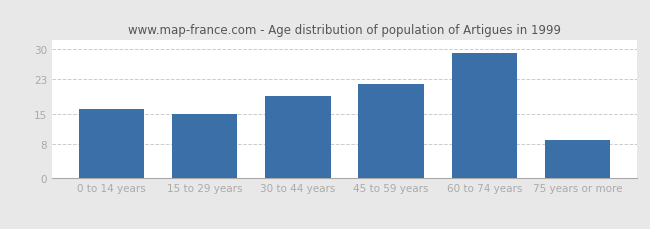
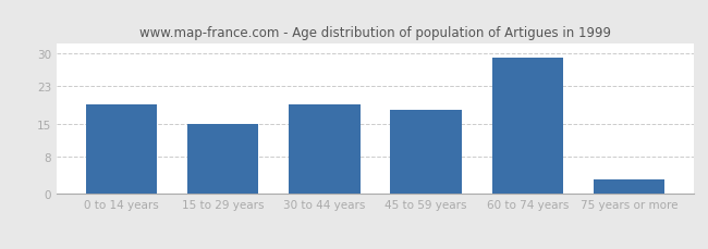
0 to 14 years: 16 -> 19
45 to 59 years: 22 -> 18
75 years or more: 9 -> 3
